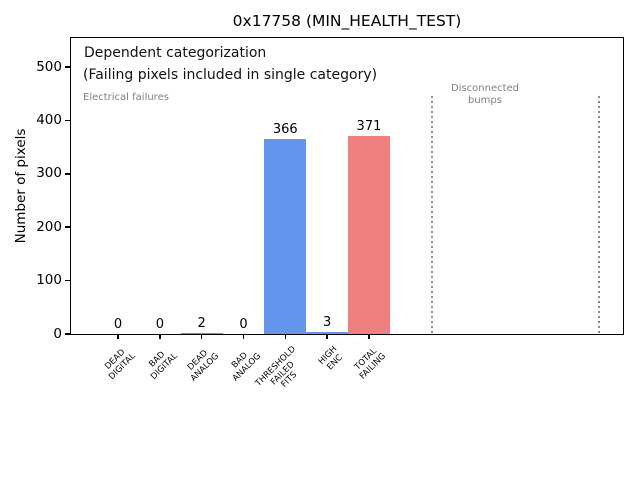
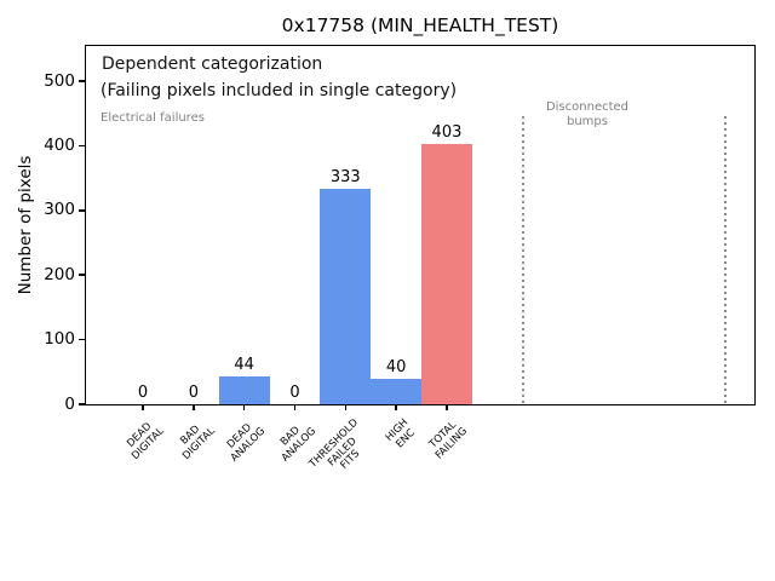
DEAD ANALOG: 2 -> 44
THRESHOLD FAILED FITS: 366 -> 333
HIGH ENC: 3 -> 40
TOTAL FAILING: 371 -> 403
